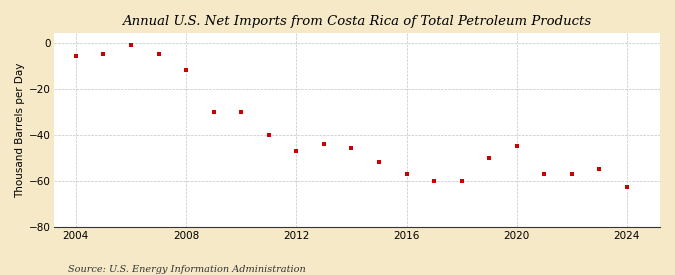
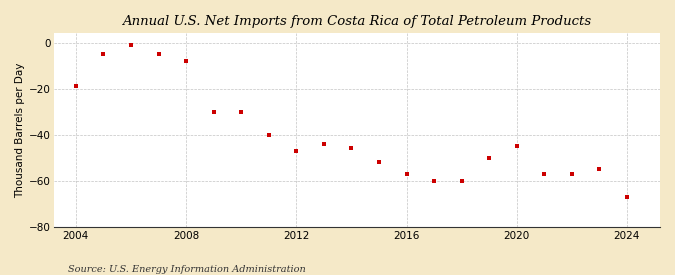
2004: -6 -> -19
2008: -12 -> -8
2024: -63 -> -67
